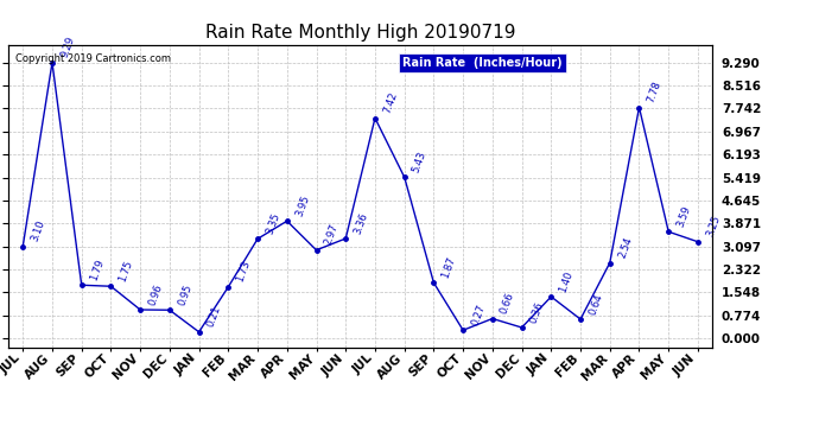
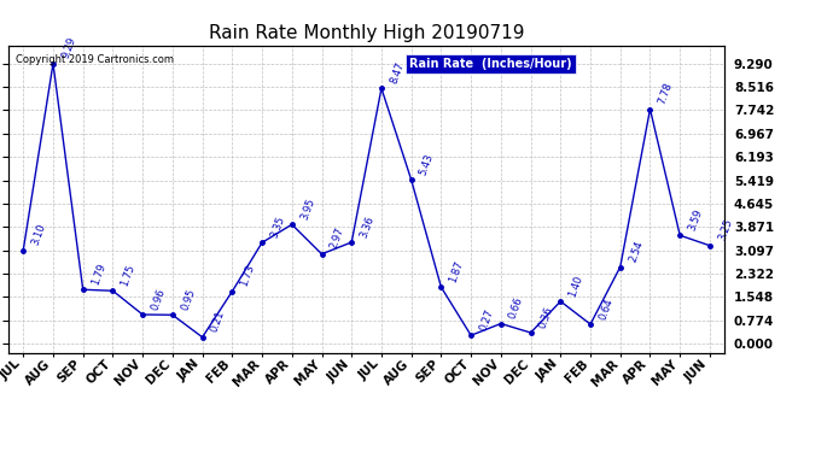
JUL: 7.42 -> 8.47
